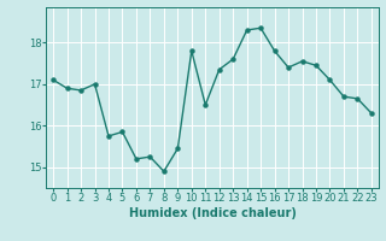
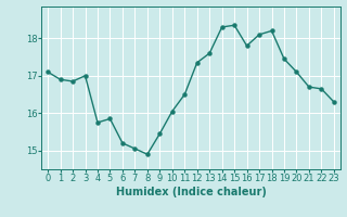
7: 15.25 -> 15.05
10: 17.80 -> 16.05
17: 17.40 -> 18.10
18: 17.55 -> 18.20
